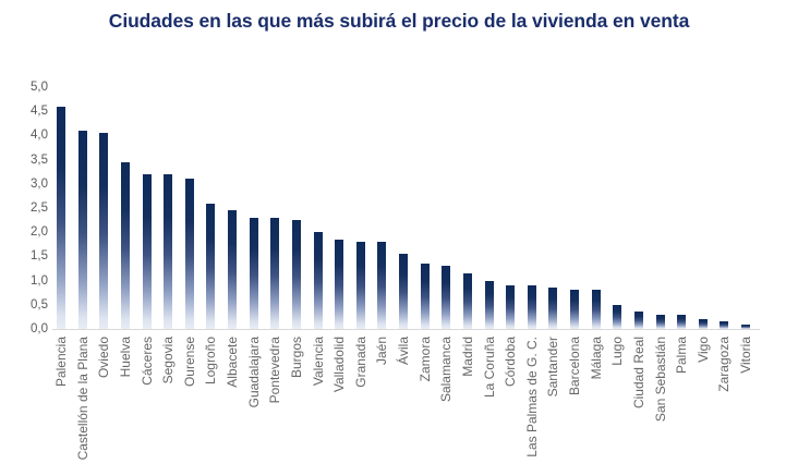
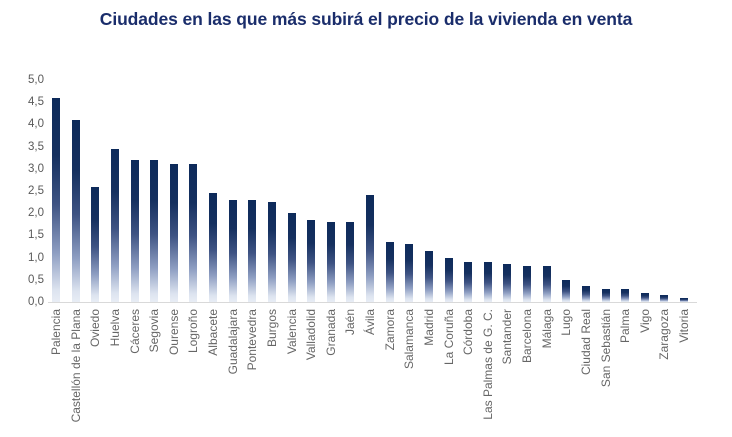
Oviedo: 4,0 -> 2,6
Logroño: 2,6 -> 3,1
Ávila: 1,6 -> 2,4
